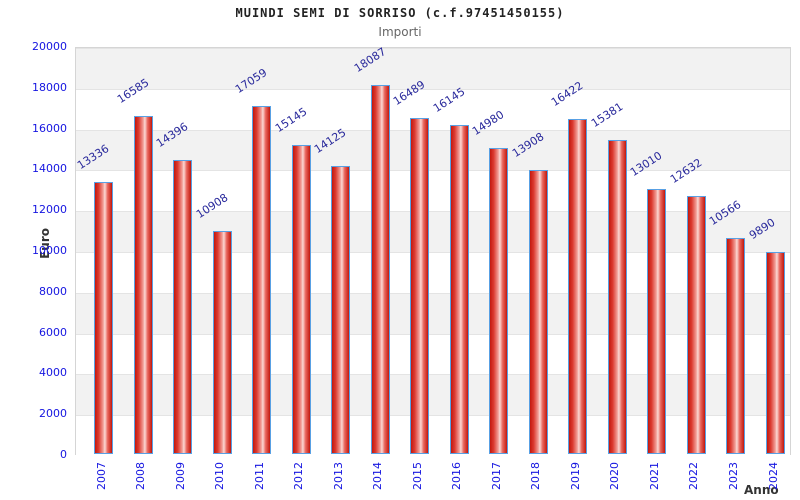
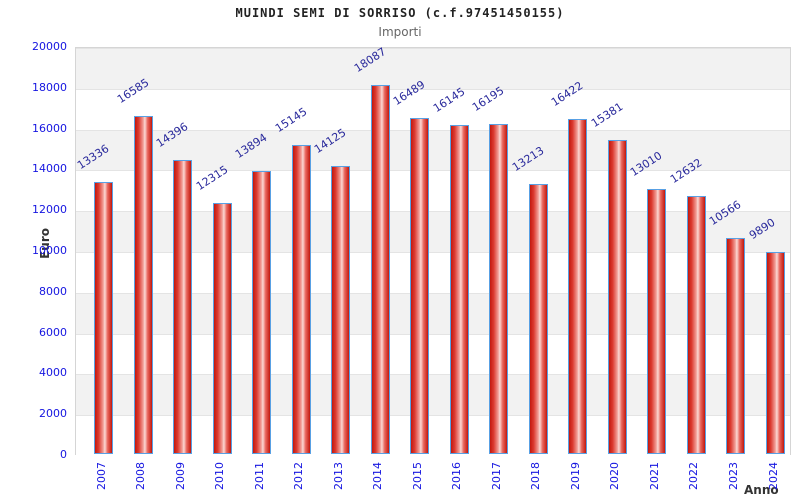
2010: 10908 -> 12315
2011: 17059 -> 13894
2017: 14980 -> 16195
2018: 13908 -> 13213
